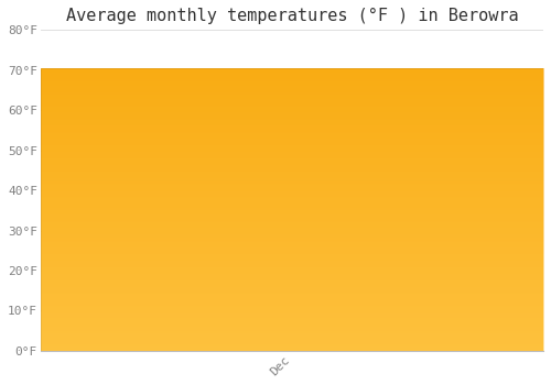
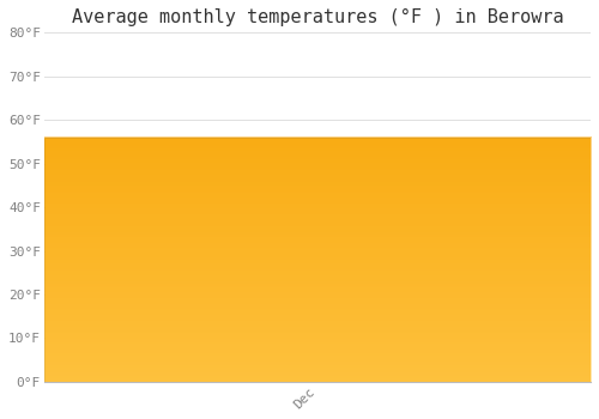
Dec: 70.5°F -> 56.0°F
